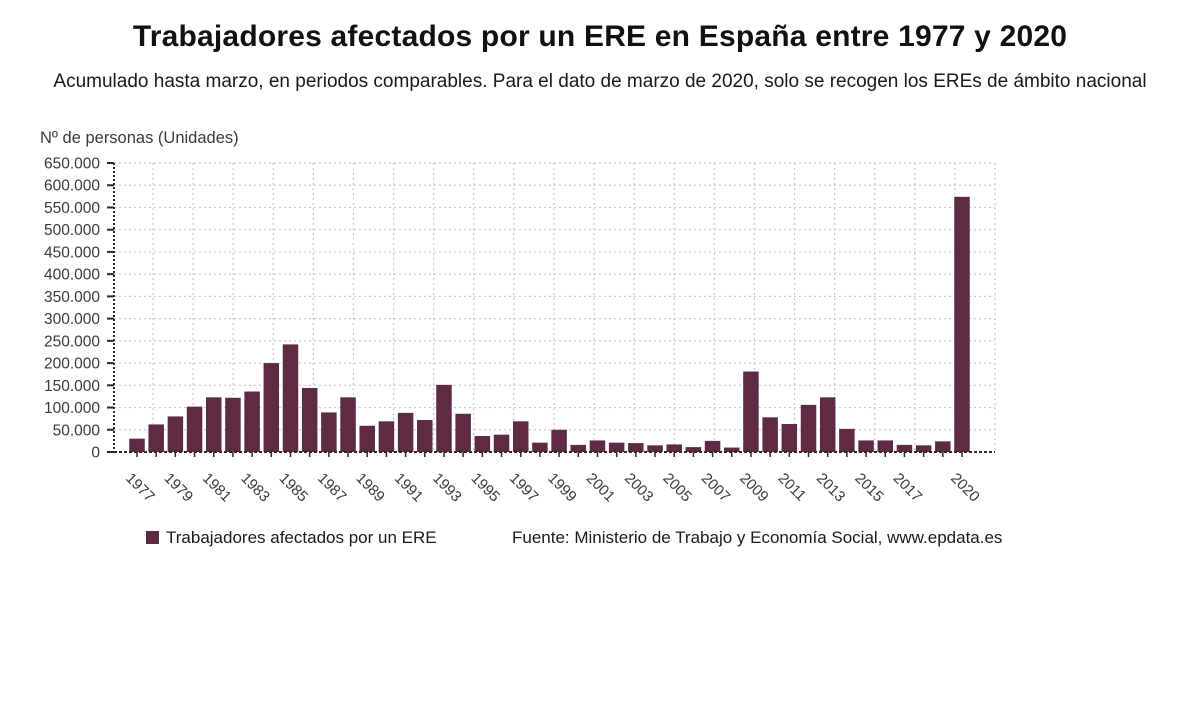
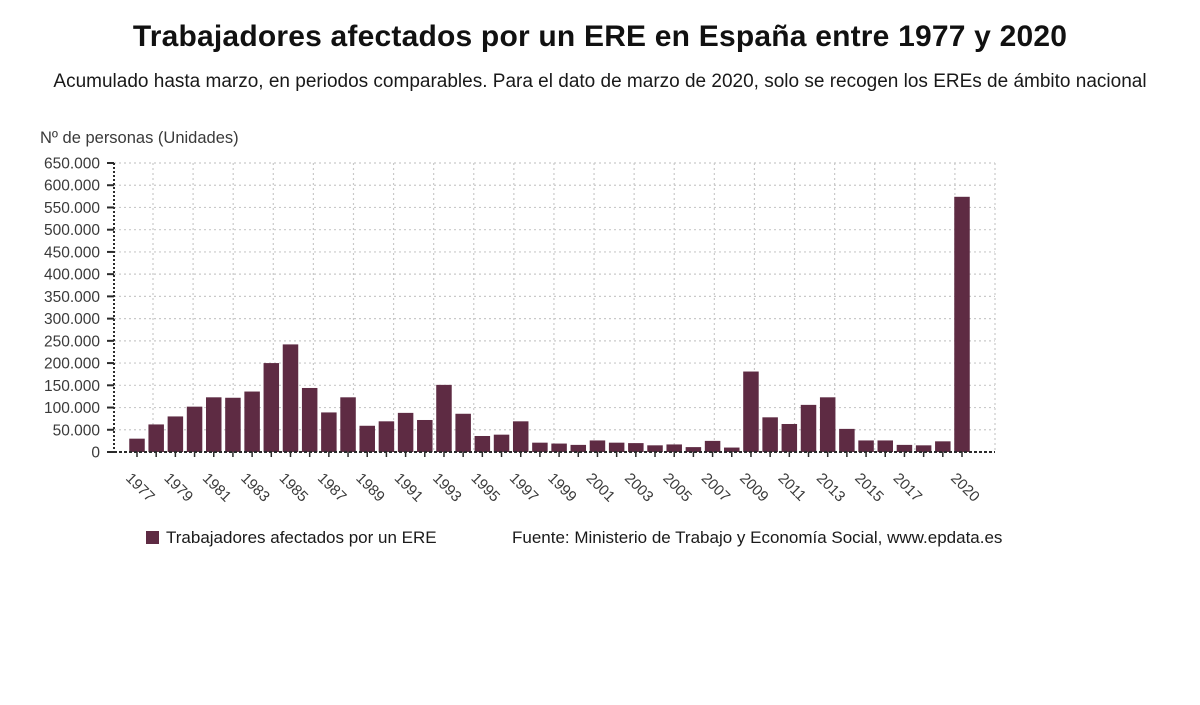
1999: 50000 -> 20000
